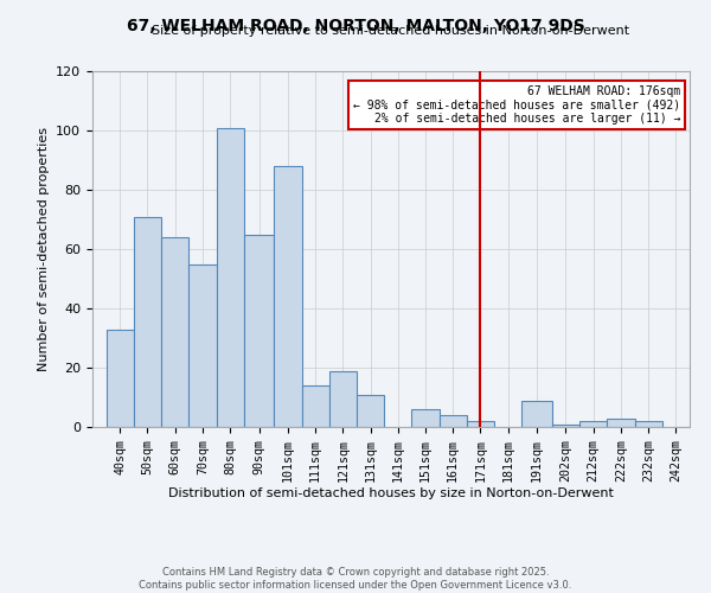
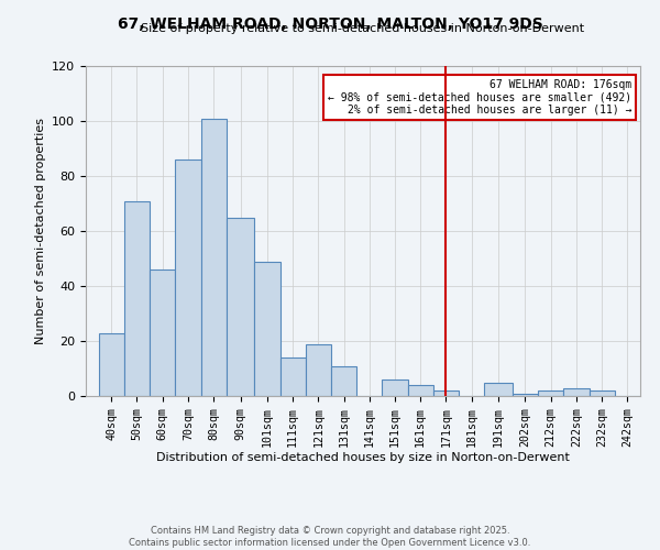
40sqm: 33 -> 23
60sqm: 64 -> 46
70sqm: 55 -> 86
101sqm: 88 -> 49
191sqm: 9 -> 5
